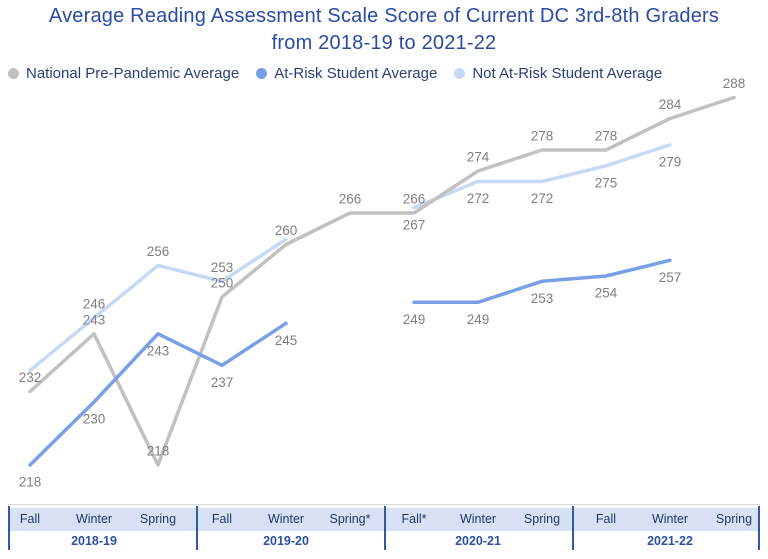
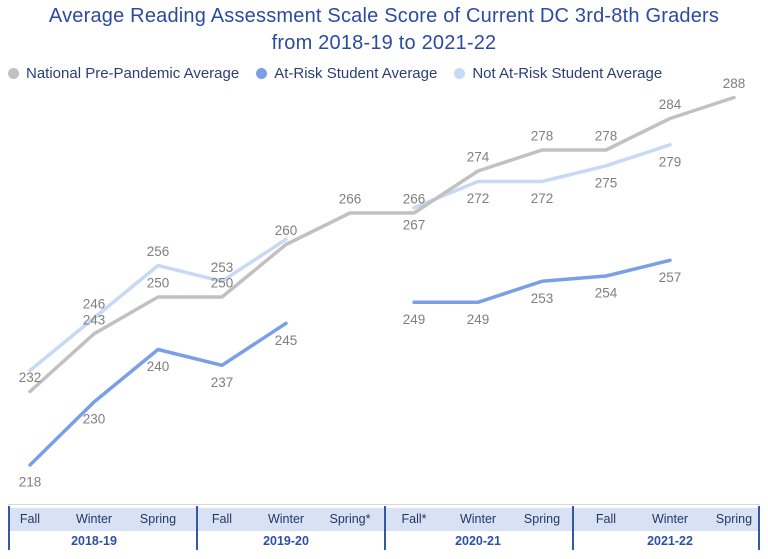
National Pre-Pandemic Average/Spring 2018-19: 218 -> 250
At-Risk Student Average/Spring 2018-19: 243 -> 240
